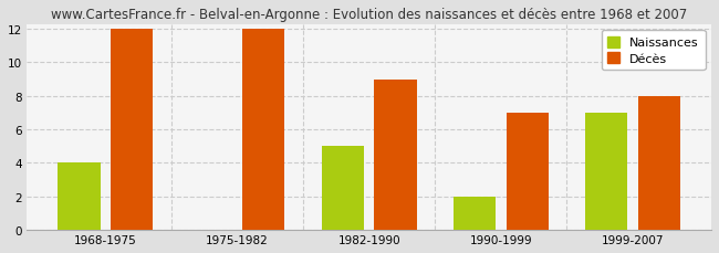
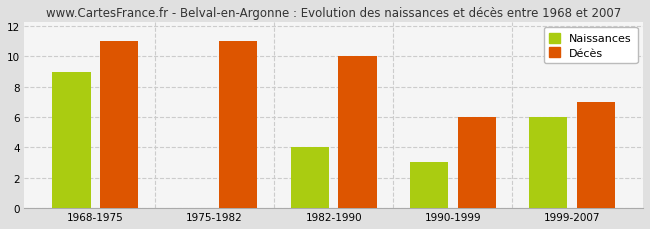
Naissances/1968-1975: 4 -> 9
Décès/1968-1975: 12 -> 11
Décès/1975-1982: 12 -> 11
Naissances/1982-1990: 5 -> 4
Décès/1982-1990: 9 -> 10
Naissances/1990-1999: 2 -> 3
Décès/1990-1999: 7 -> 6
Naissances/1999-2007: 7 -> 6
Décès/1999-2007: 8 -> 7
